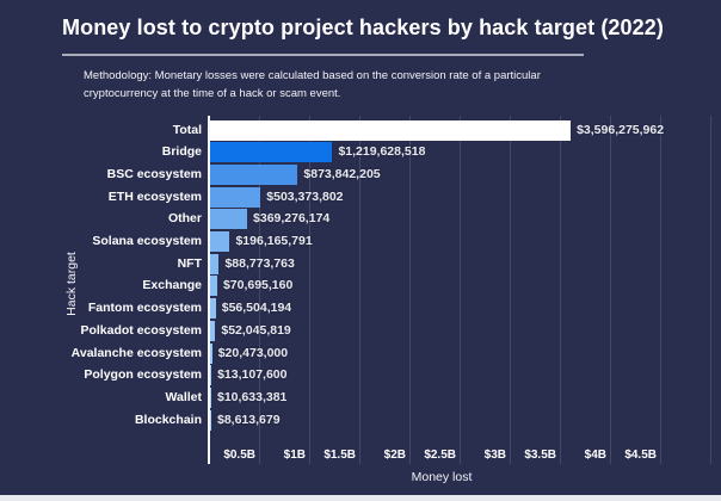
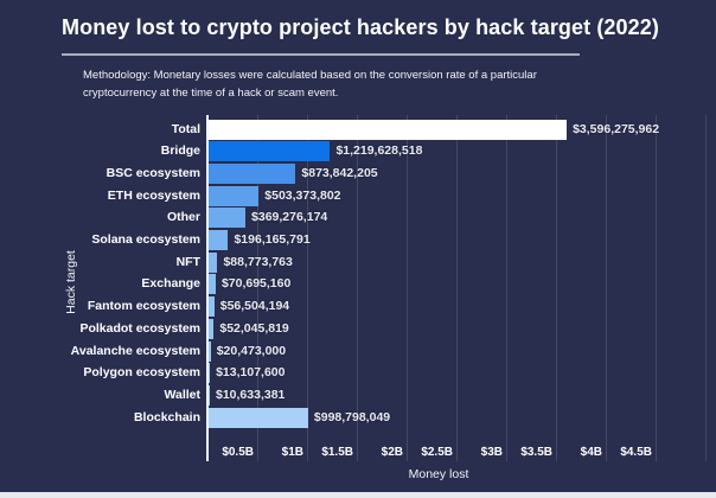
Blockchain: $8,613,679 -> $998,798,049
